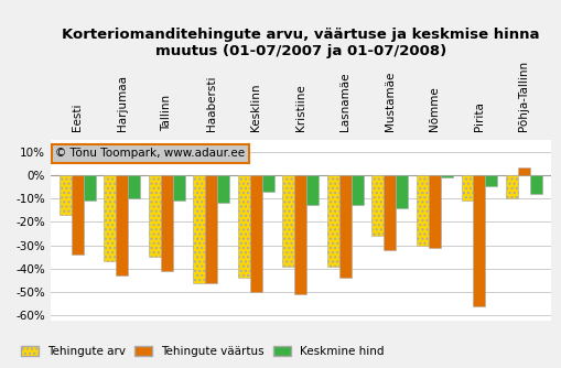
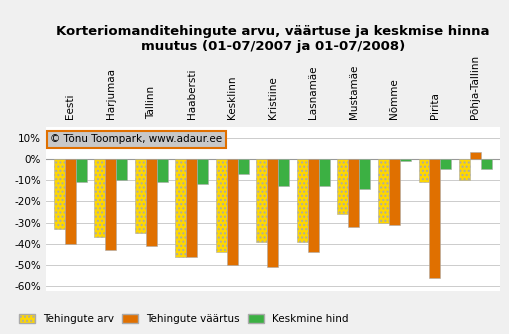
Tehingute arv/Eesti: -17% -> -33%
Tehingute väärtus/Eesti: -34% -> -40%
Keskmine hind/Põhja-Tallinn: -8% -> -5%
